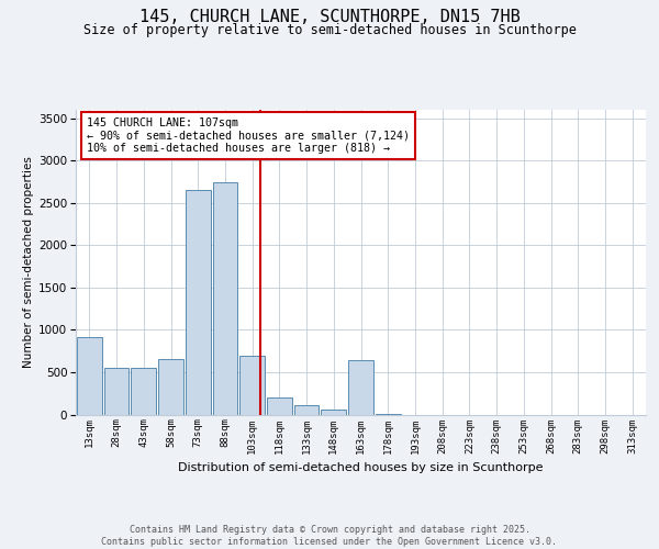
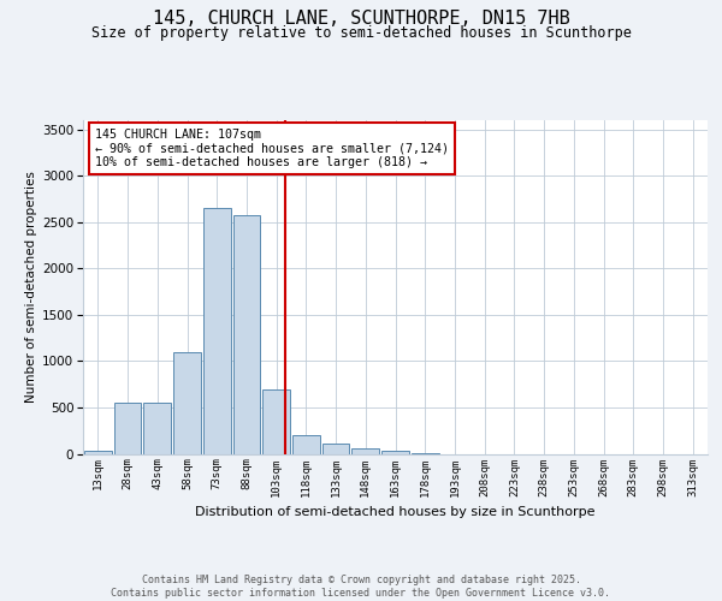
13sqm: 920 -> 30
58sqm: 660 -> 1100
88sqm: 2740 -> 2580
163sqm: 640 -> 30
